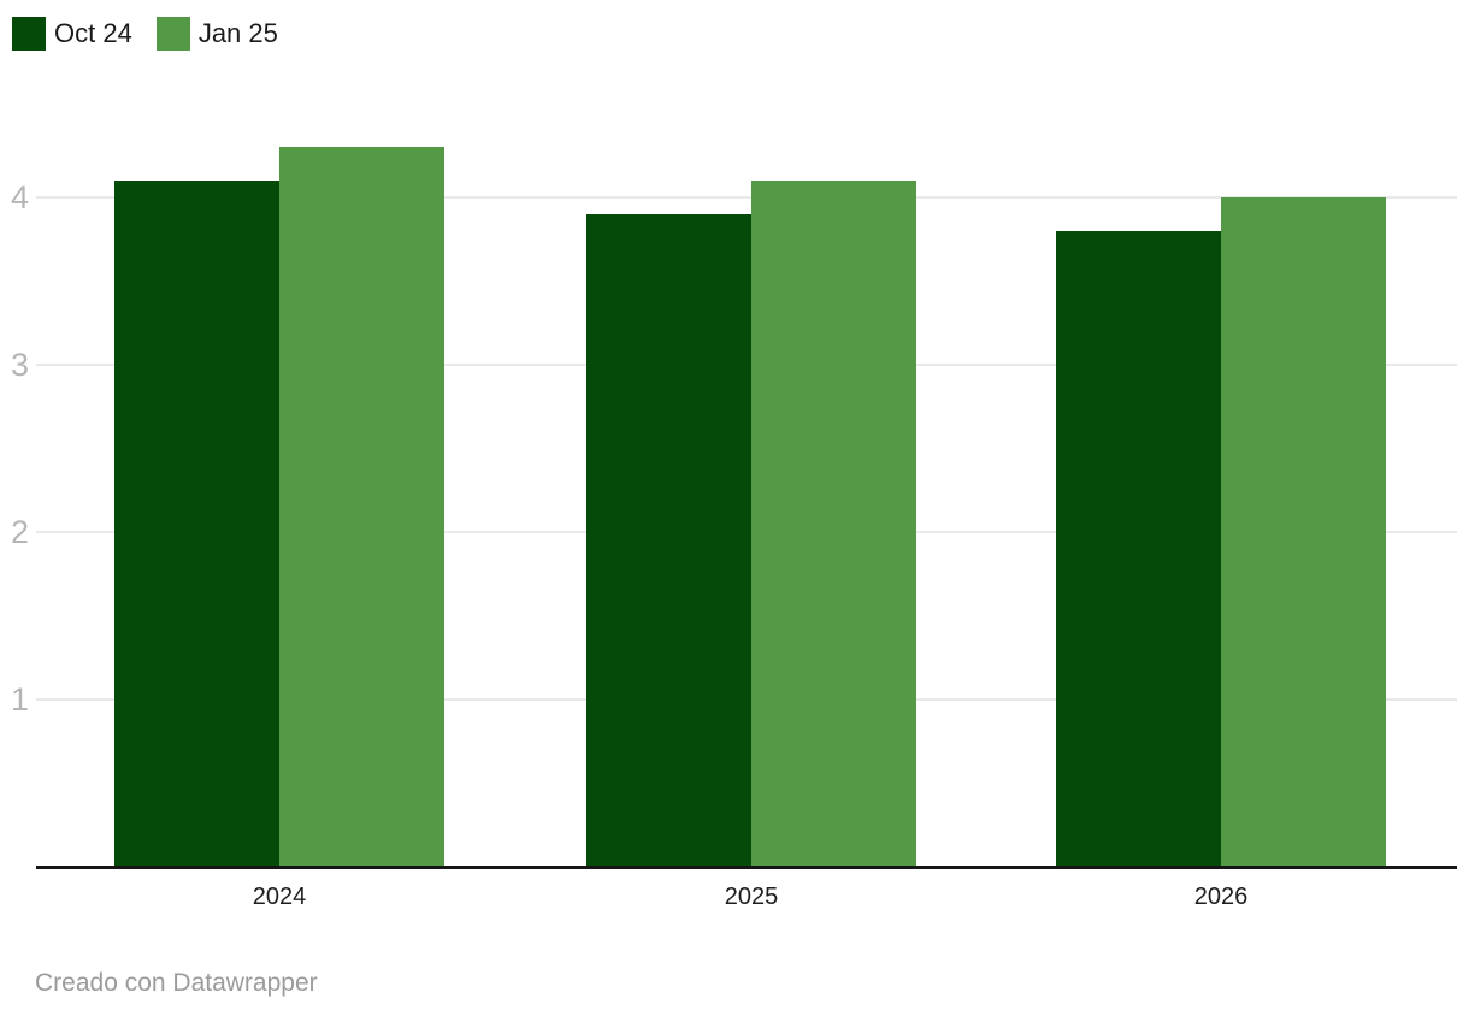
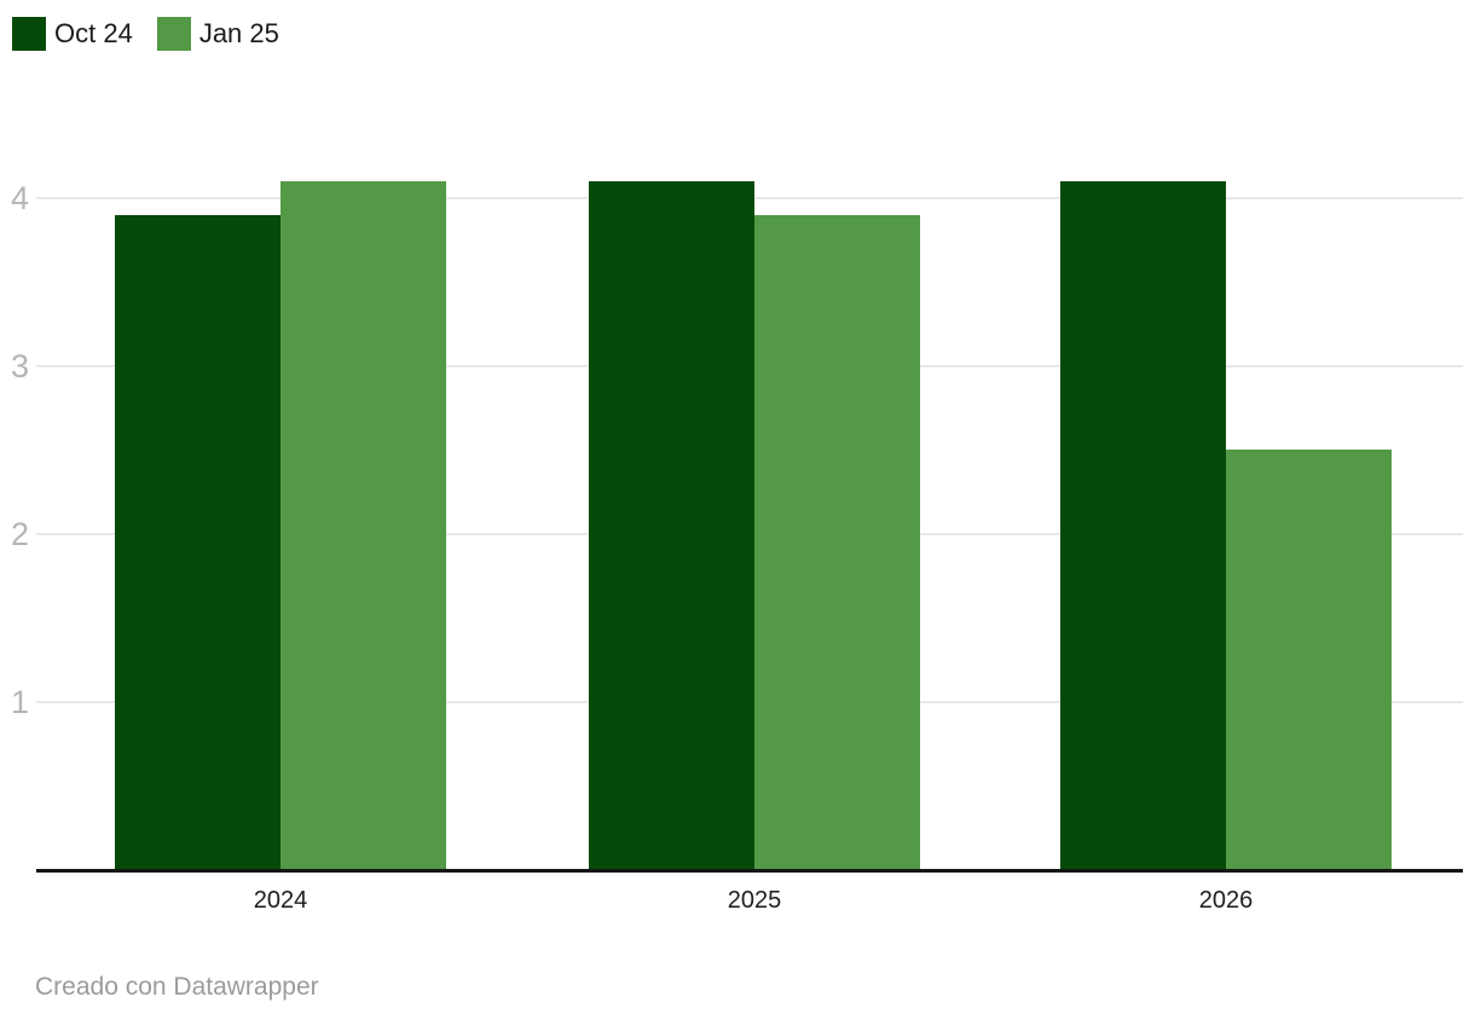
Oct 24/2024: 4.1 -> 3.9
Jan 25/2024: 4.3 -> 4.1
Oct 24/2025: 3.9 -> 4.1
Jan 25/2025: 4.1 -> 3.9
Oct 24/2026: 3.8 -> 4.1
Jan 25/2026: 4.0 -> 2.5
